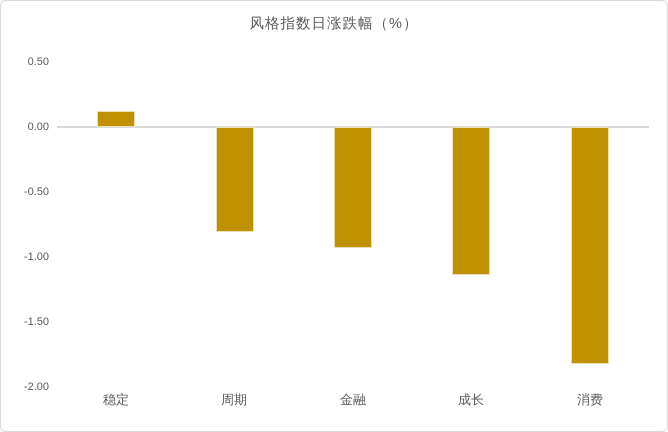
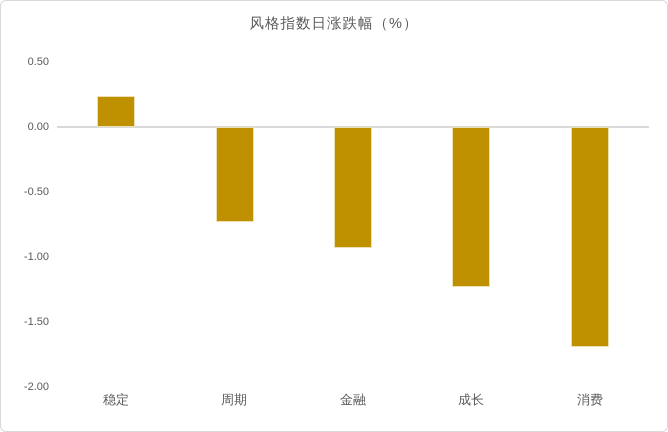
稳定: 0.12 -> 0.24
周期: -0.81 -> -0.73
成长: -1.14 -> -1.23
消费: -1.82 -> -1.69
